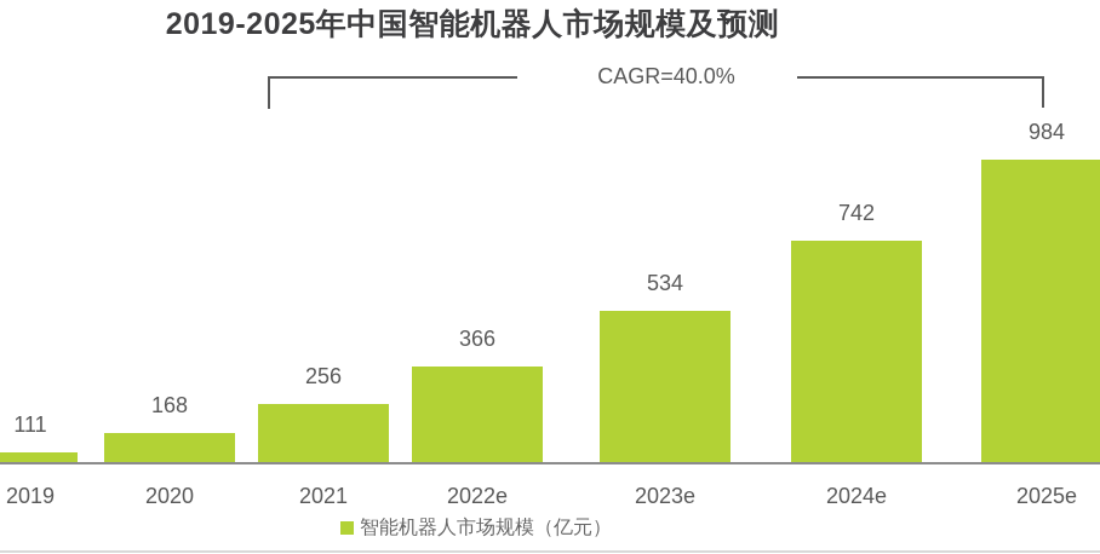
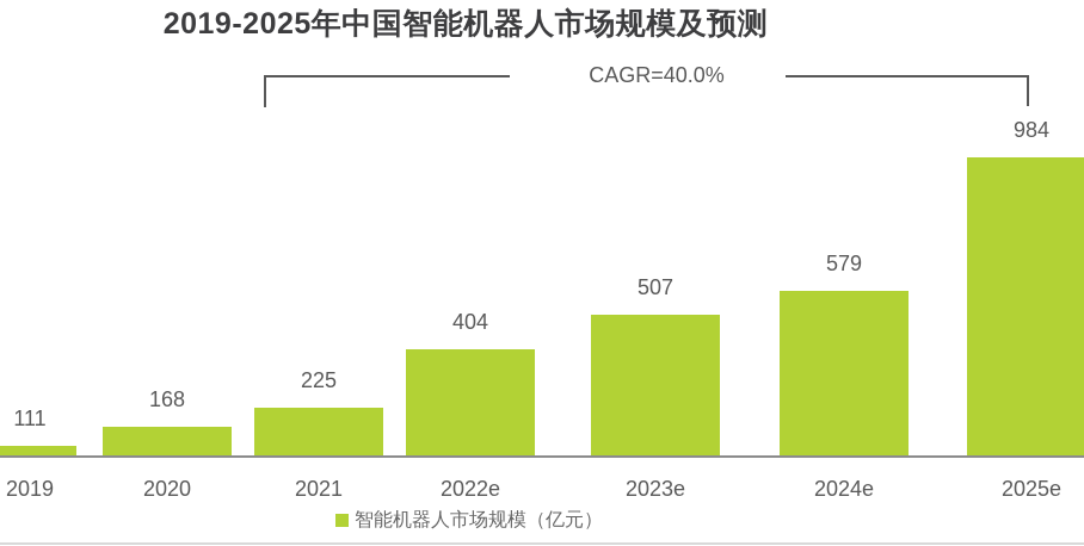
2021: 256 -> 225
2022e: 366 -> 404
2023e: 534 -> 507
2024e: 742 -> 579
